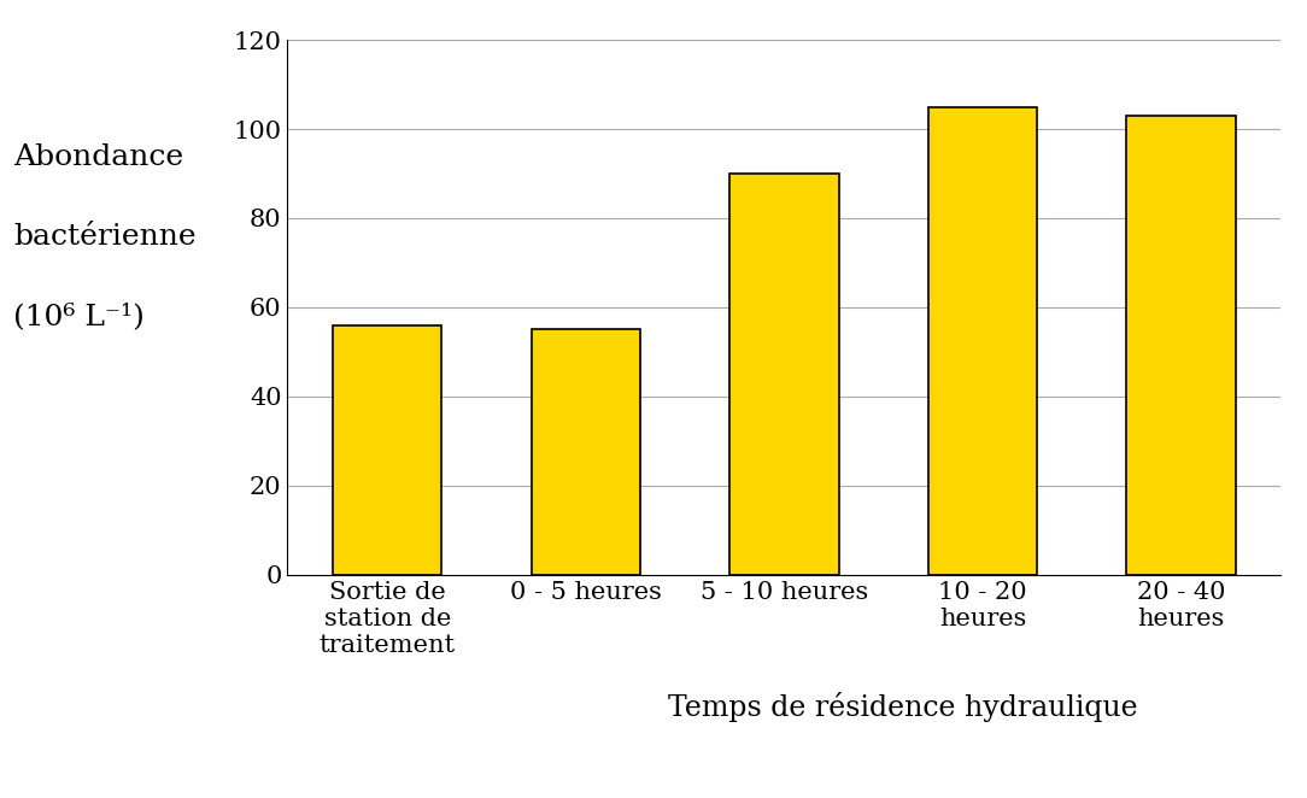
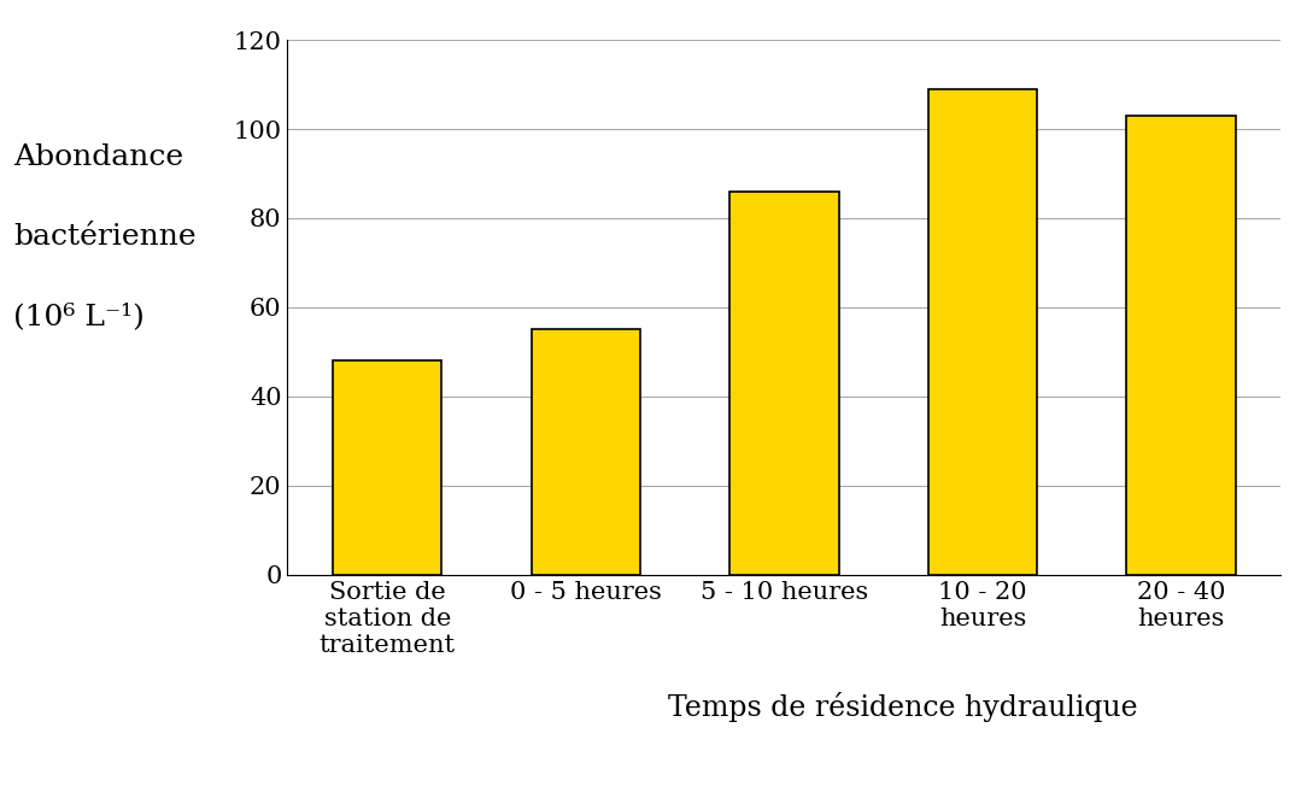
Sortie de station de traitement: 56 -> 48
5 - 10 heures: 90 -> 86
10 - 20 heures: 105 -> 109
